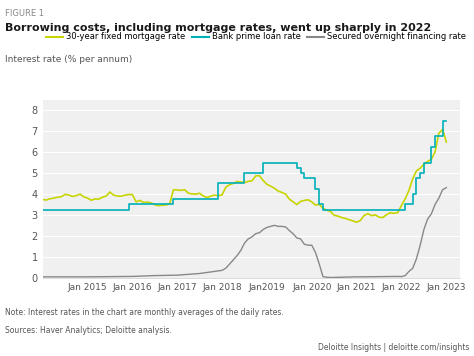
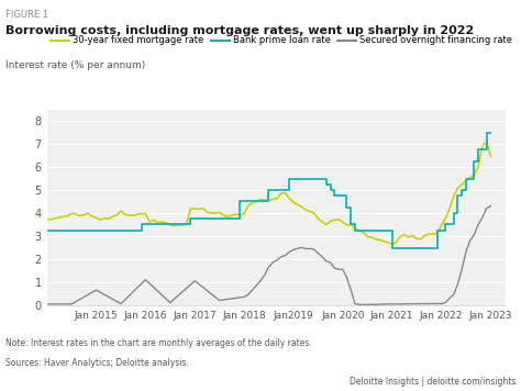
Secured overnight financing rate/Jan 2015: 0.04 -> 0.65
Secured overnight financing rate/Jan 2016: 0.06 -> 1.10
Secured overnight financing rate/Jan 2017: 0.12 -> 1.05
Bank prime loan rate/Jan 2021: 3.25 -> 2.45
